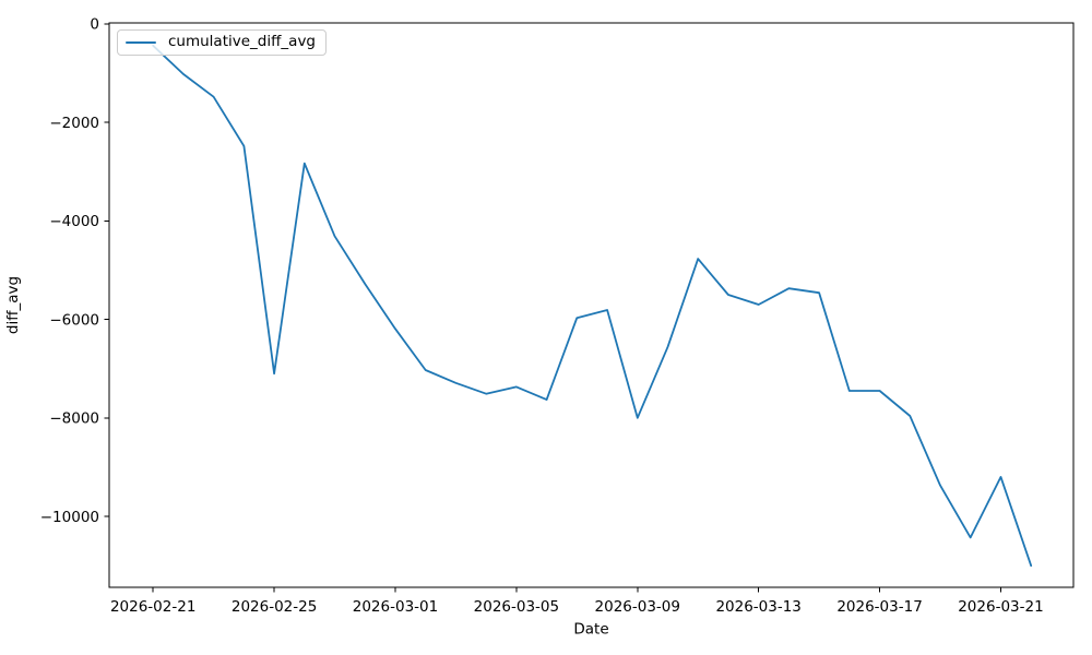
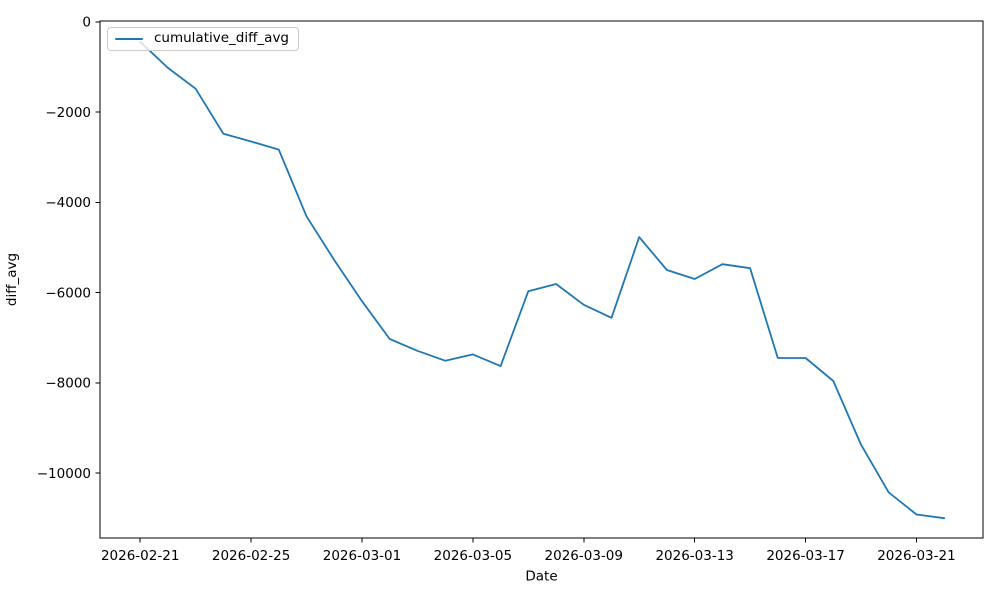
2026-02-25: -7100 -> -2600
2026-03-09: -8000 -> -6300
2026-03-21: -9200 -> -10900
